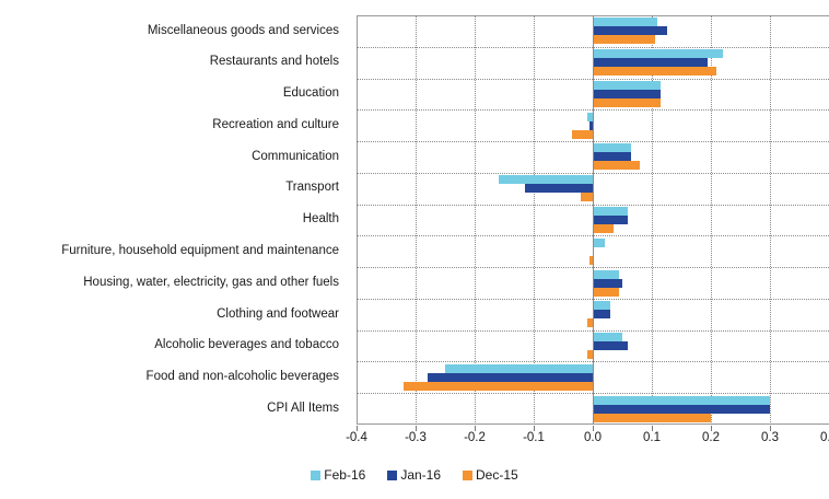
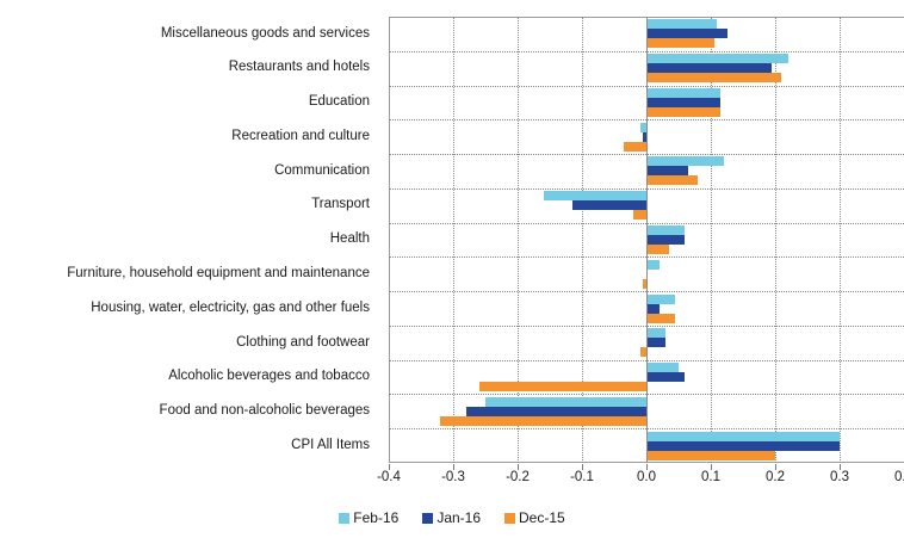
Feb-16/Communication: 0.07 -> 0.12
Jan-16/Housing, water, electricity, gas and other fuels: 0.05 -> 0.02
Dec-15/Alcoholic beverages and tobacco: -0.01 -> -0.26
